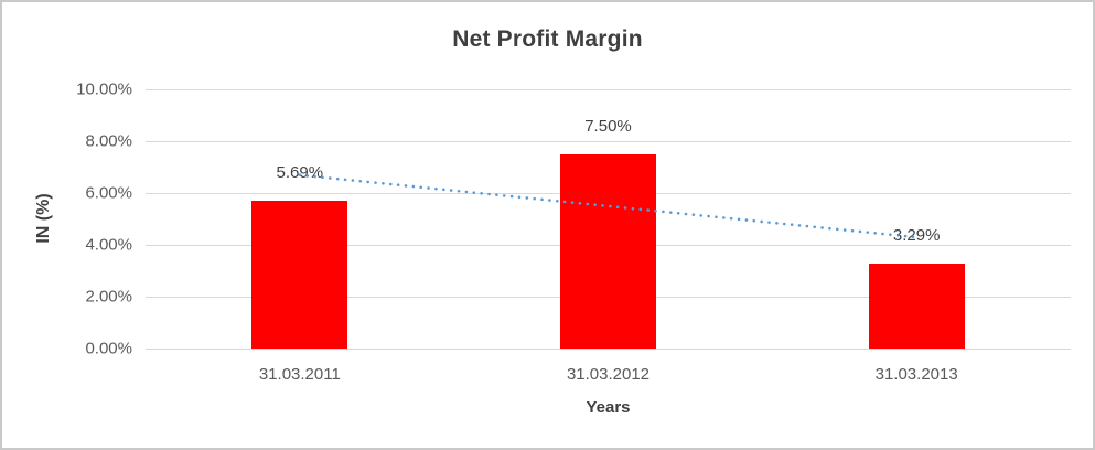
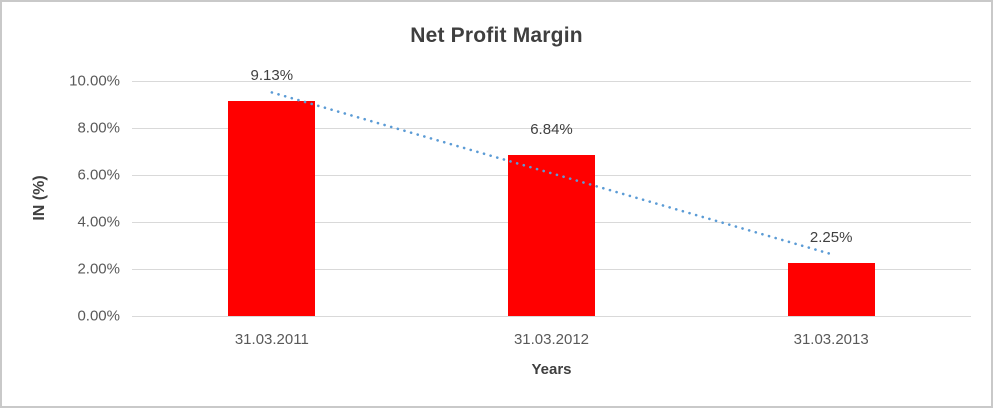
31.03.2011: 5.69% -> 9.13%
31.03.2012: 7.50% -> 6.84%
31.03.2013: 3.29% -> 2.25%
